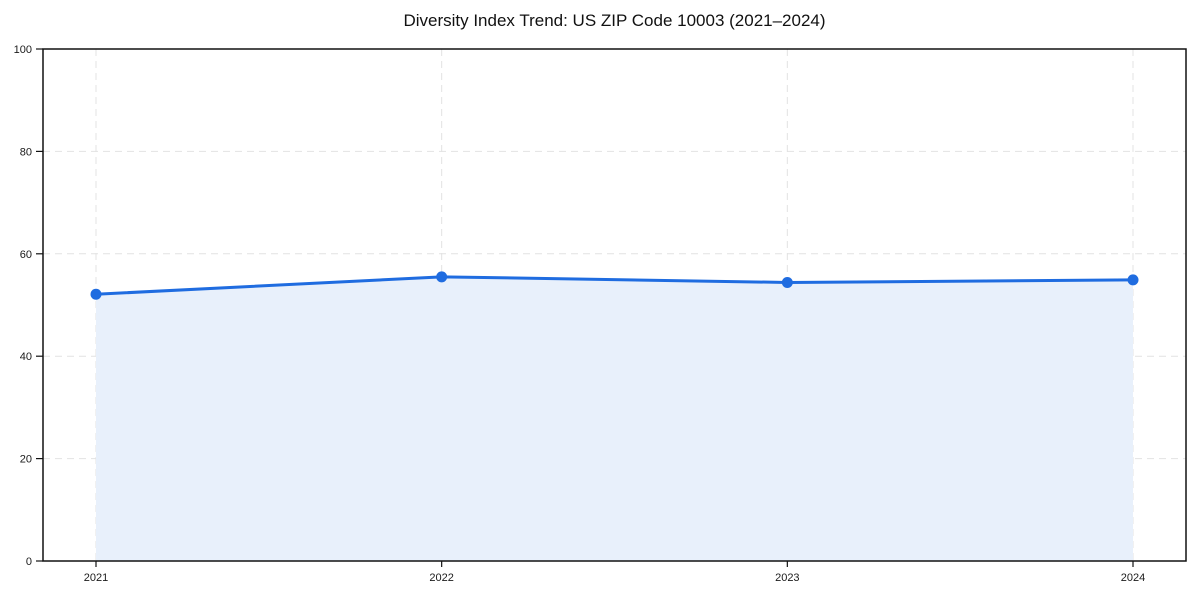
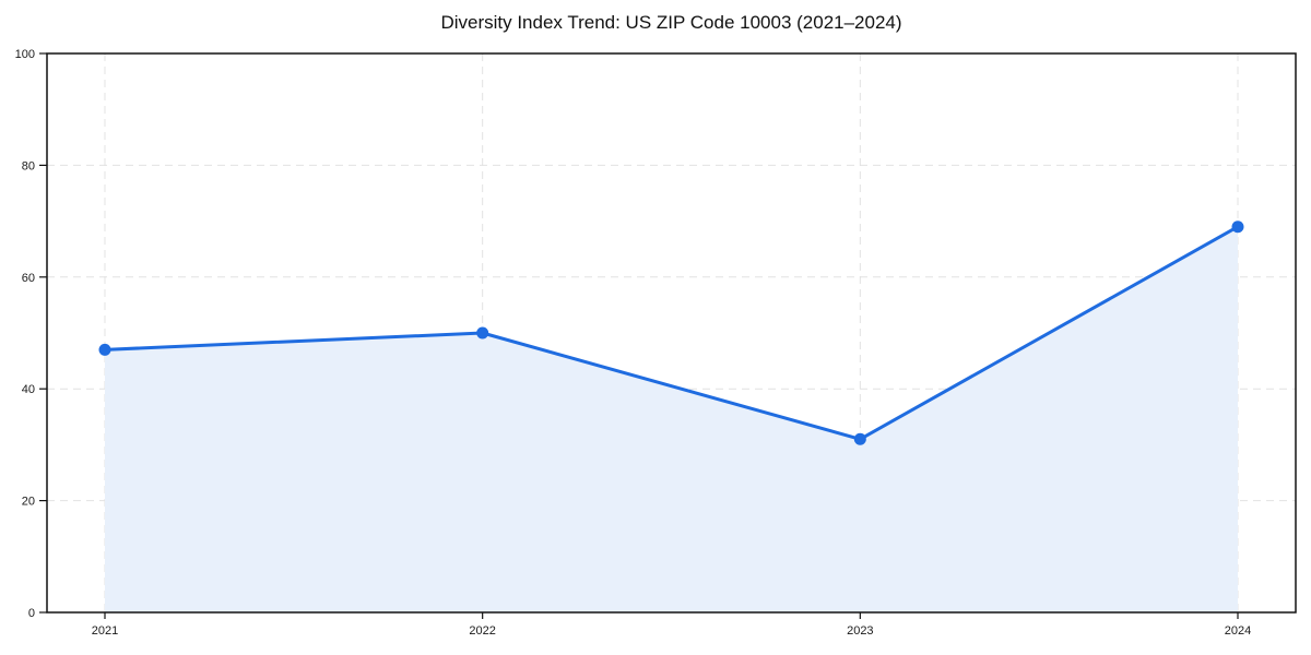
2021: 52 -> 47
2022: 56 -> 50
2023: 54 -> 31
2024: 55 -> 69
